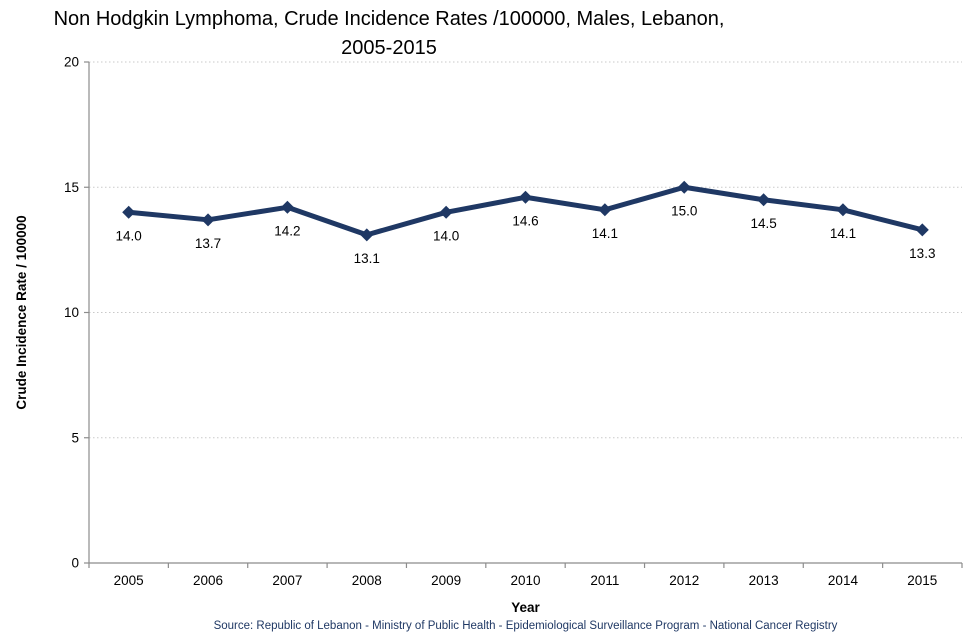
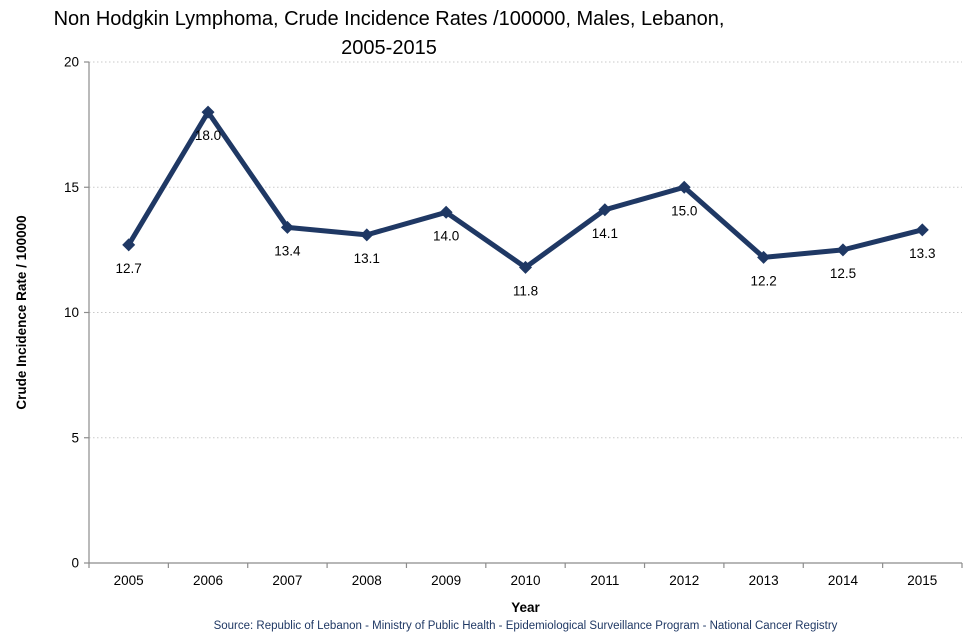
2005: 14.0 -> 12.7
2006: 13.7 -> 18.0
2007: 14.2 -> 13.4
2010: 14.6 -> 11.8
2013: 14.5 -> 12.2
2014: 14.1 -> 12.5
